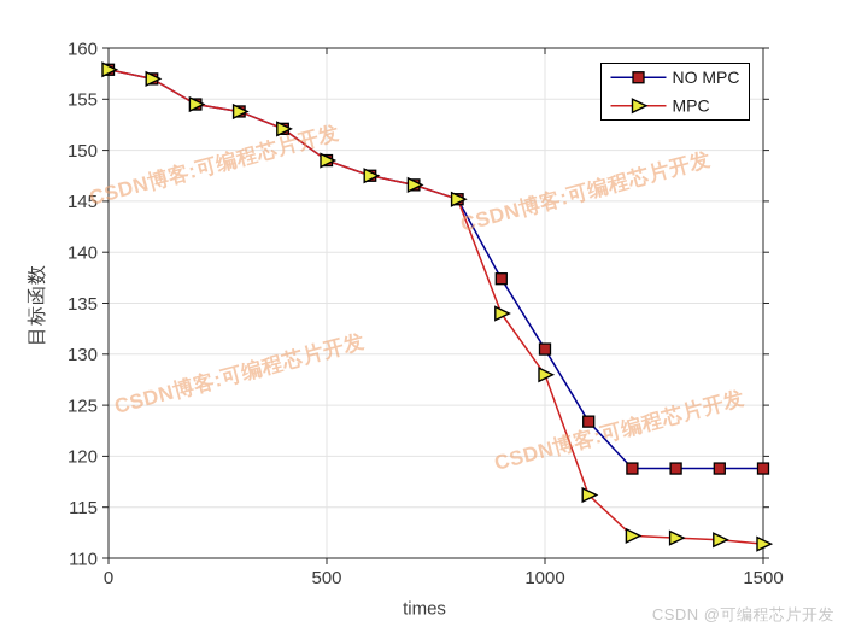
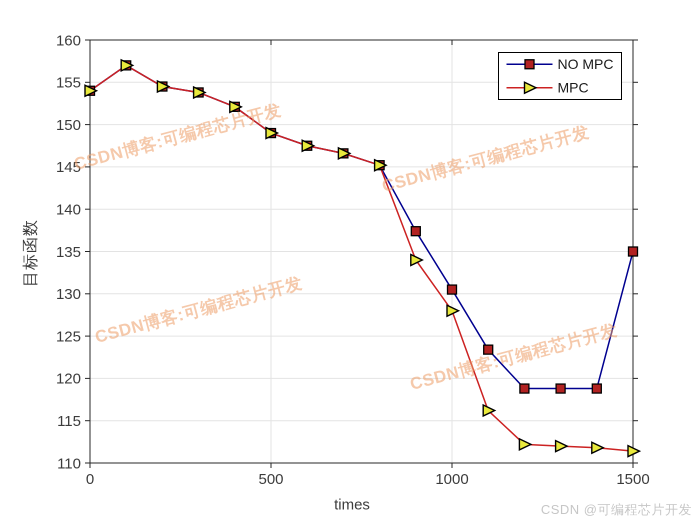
NO MPC/0: 158 -> 154
MPC/0: 158 -> 154
NO MPC/1500: 119 -> 135
